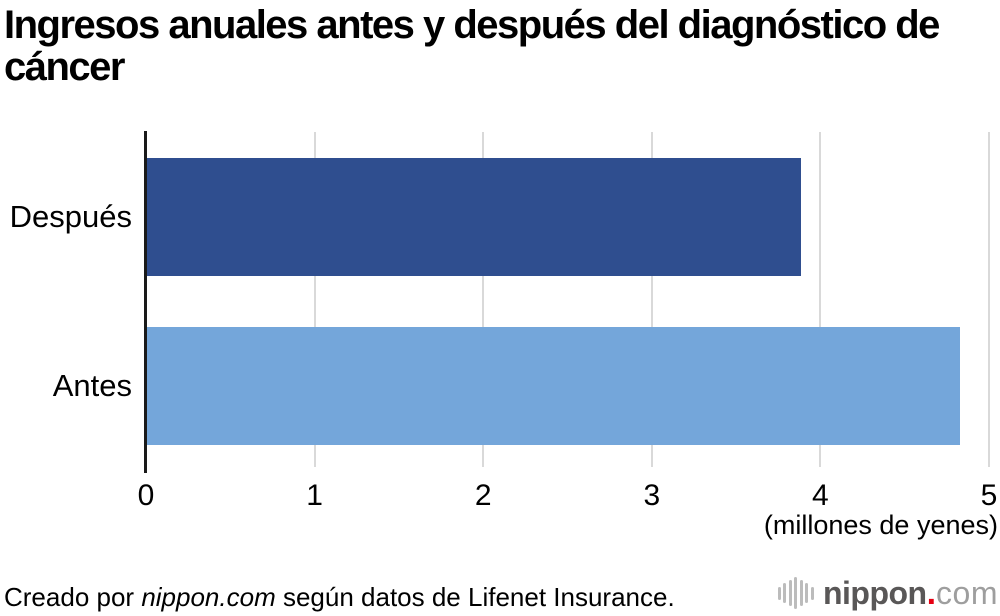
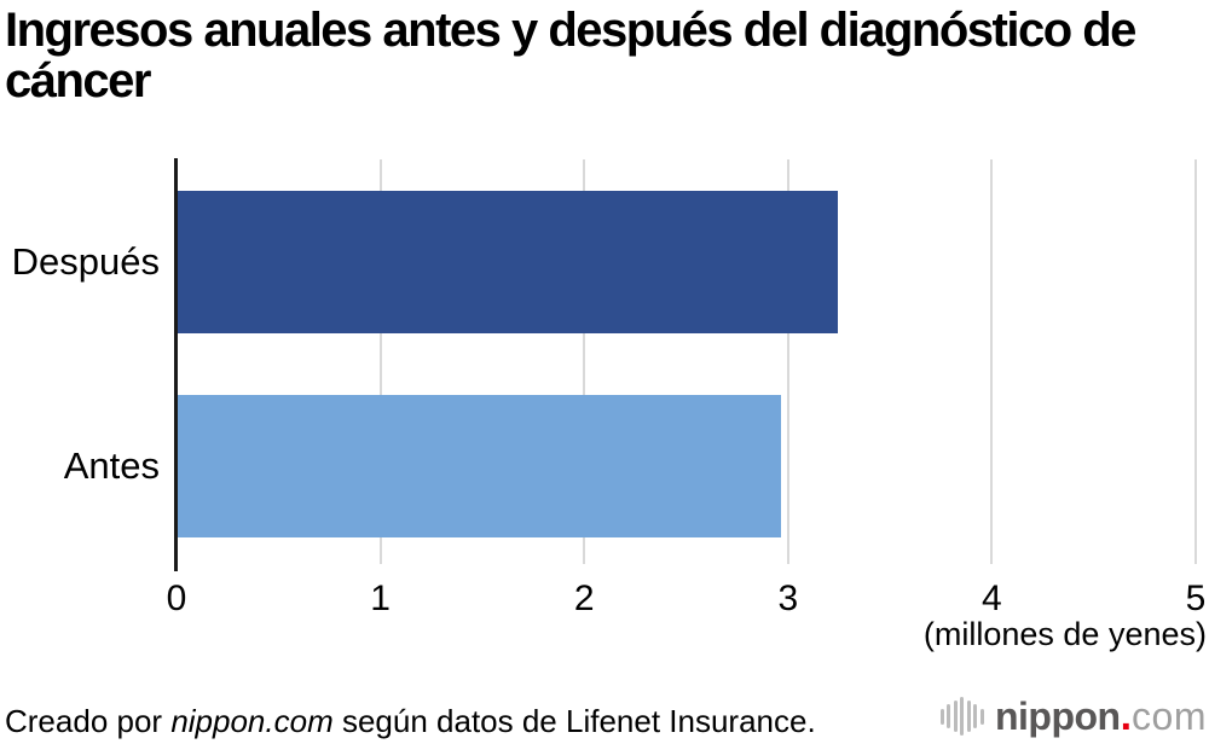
Después: 3.88 -> 3.24
Antes: 4.82 -> 2.96
